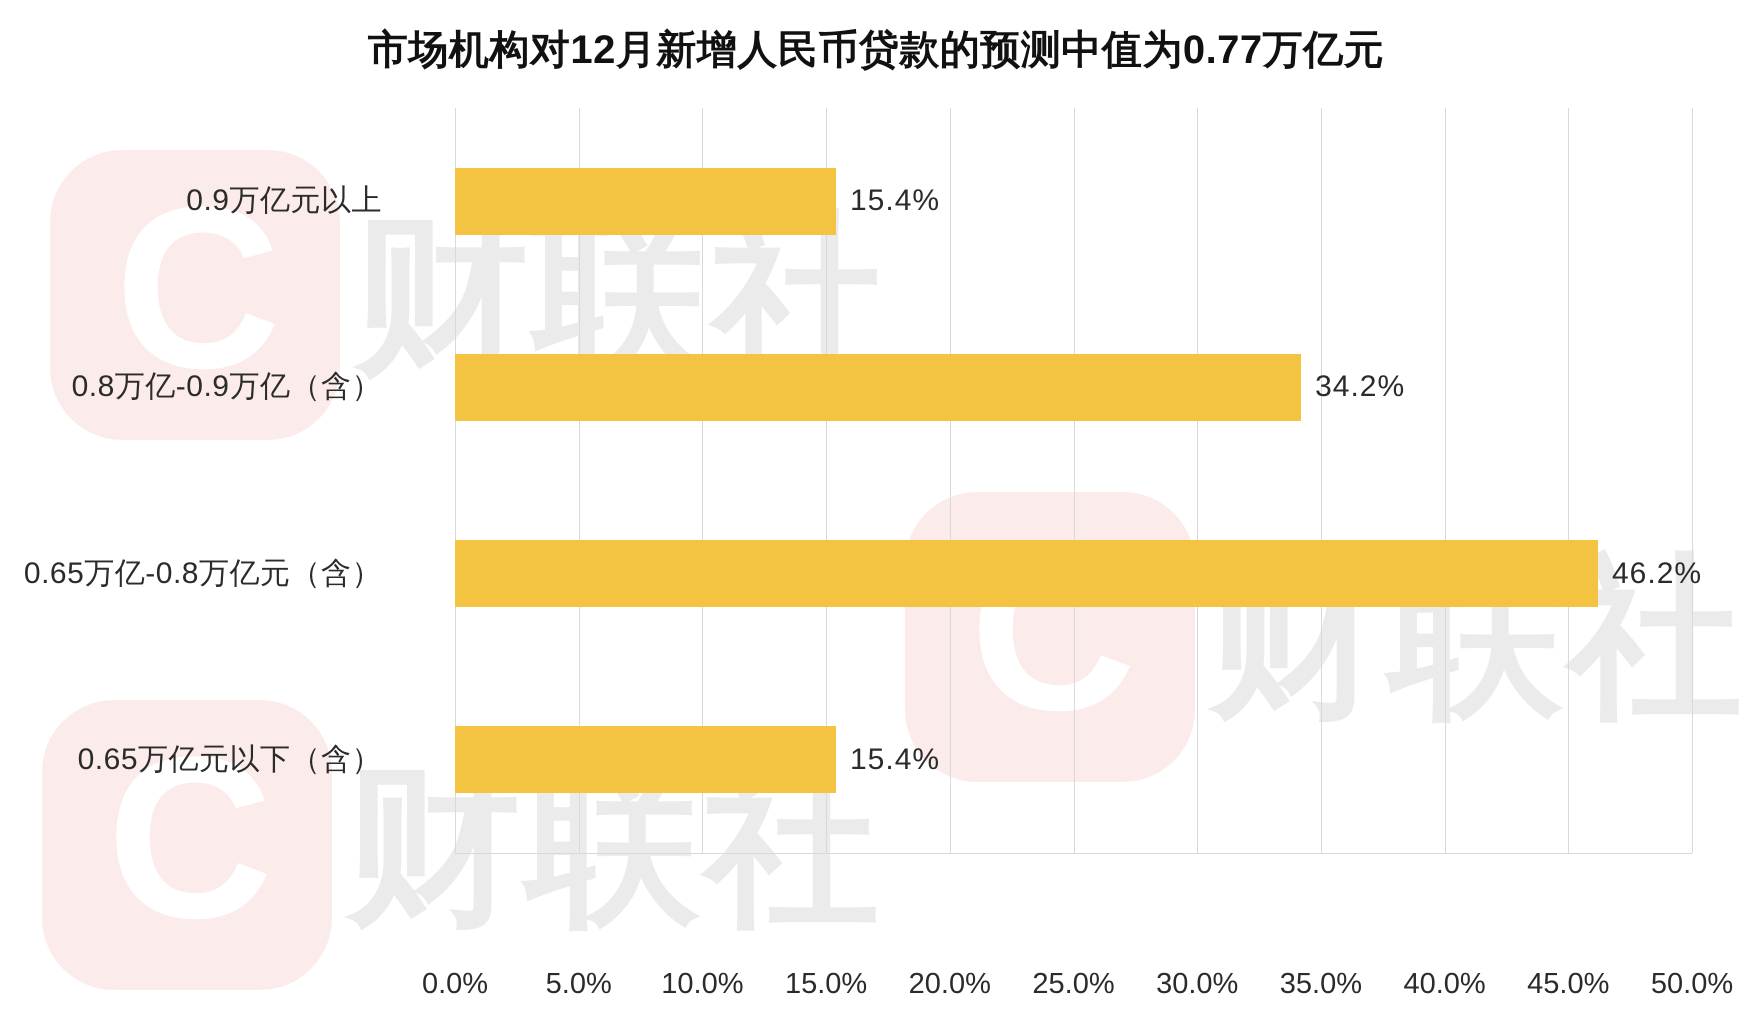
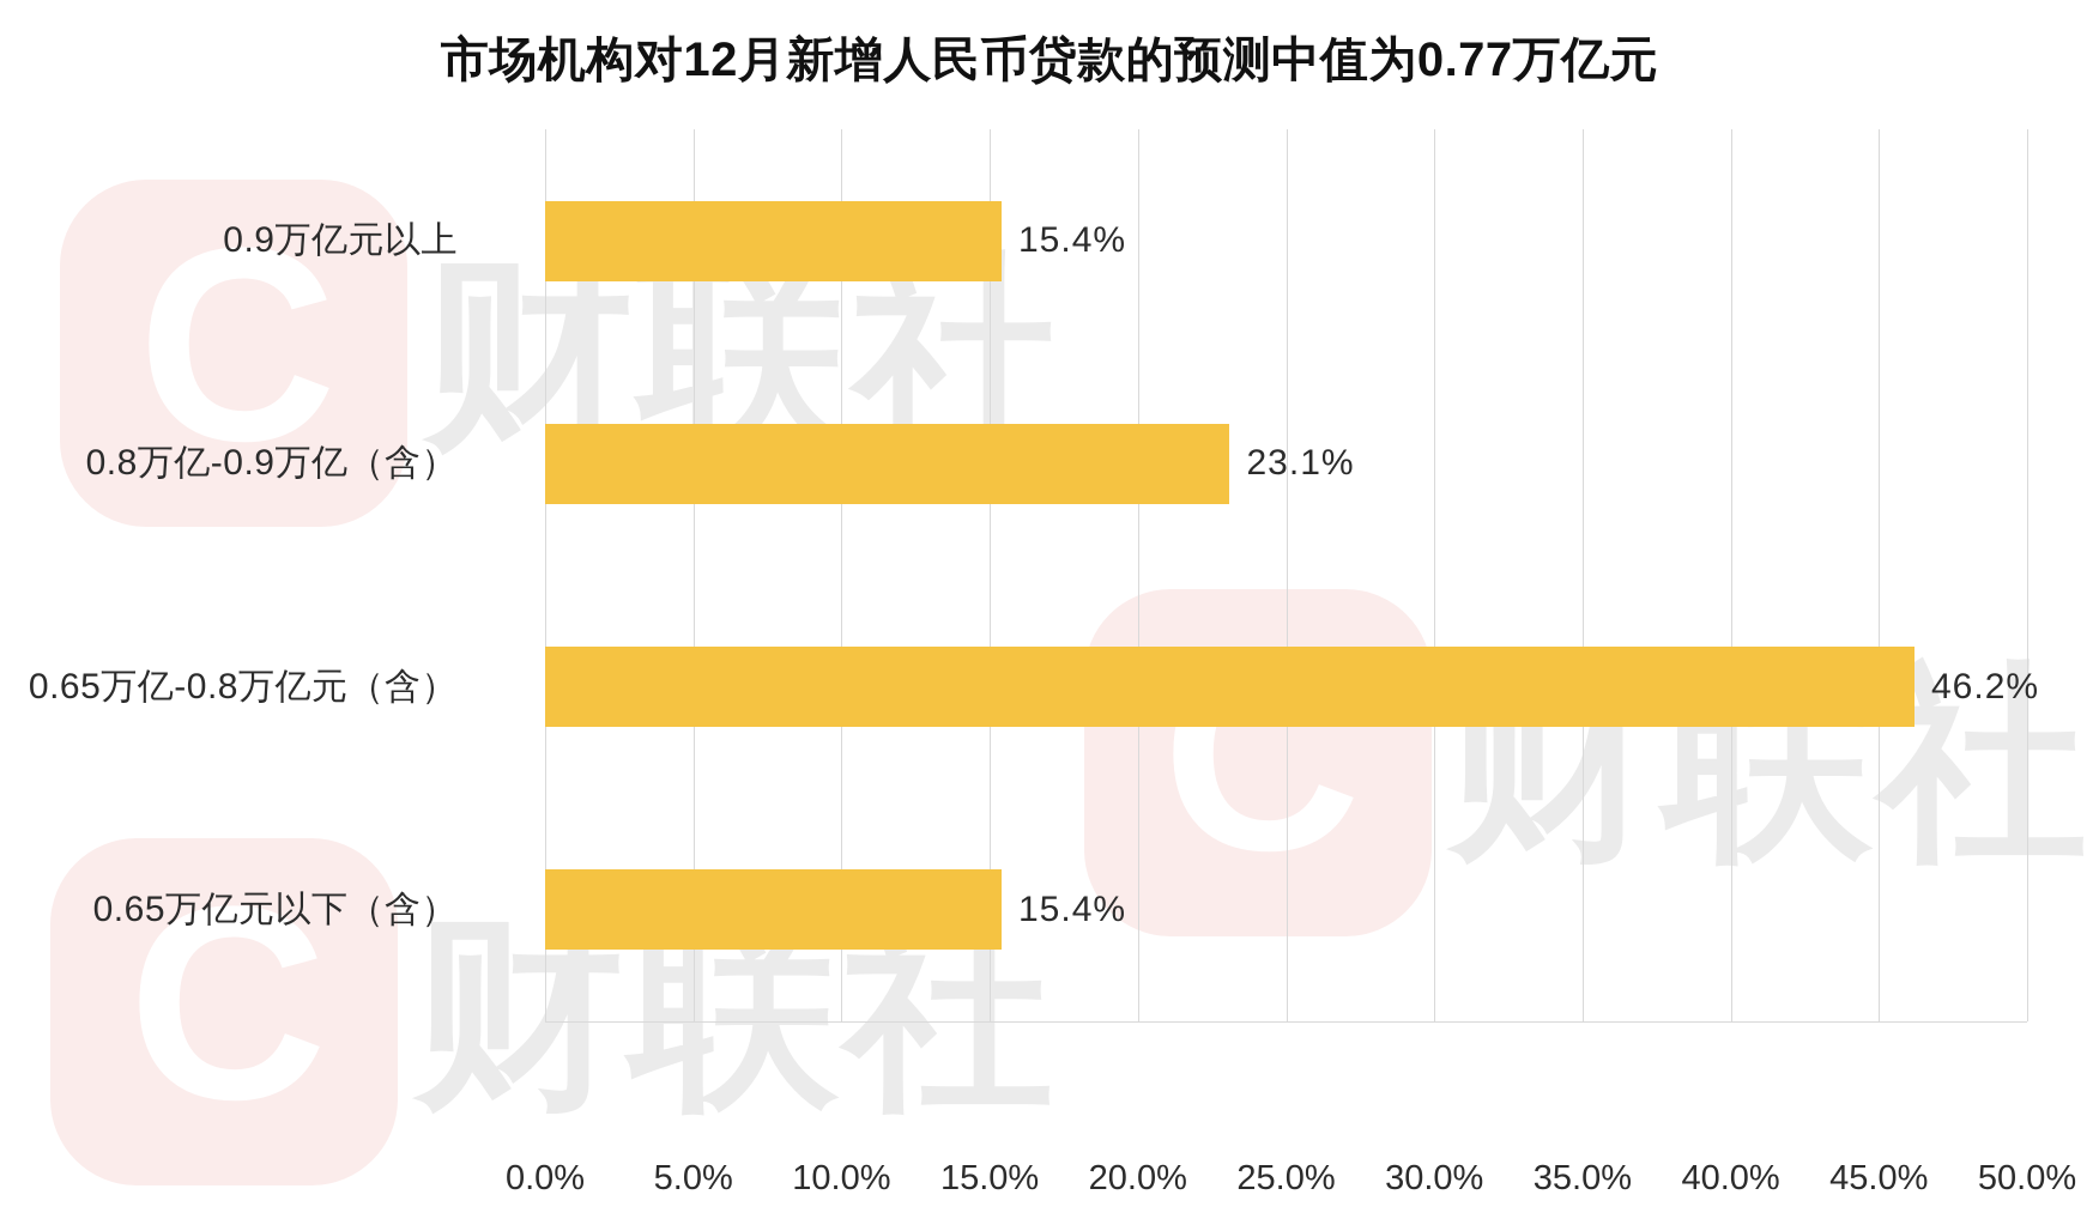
0.8万亿-0.9万亿（含）: 34.2% -> 23.1%
